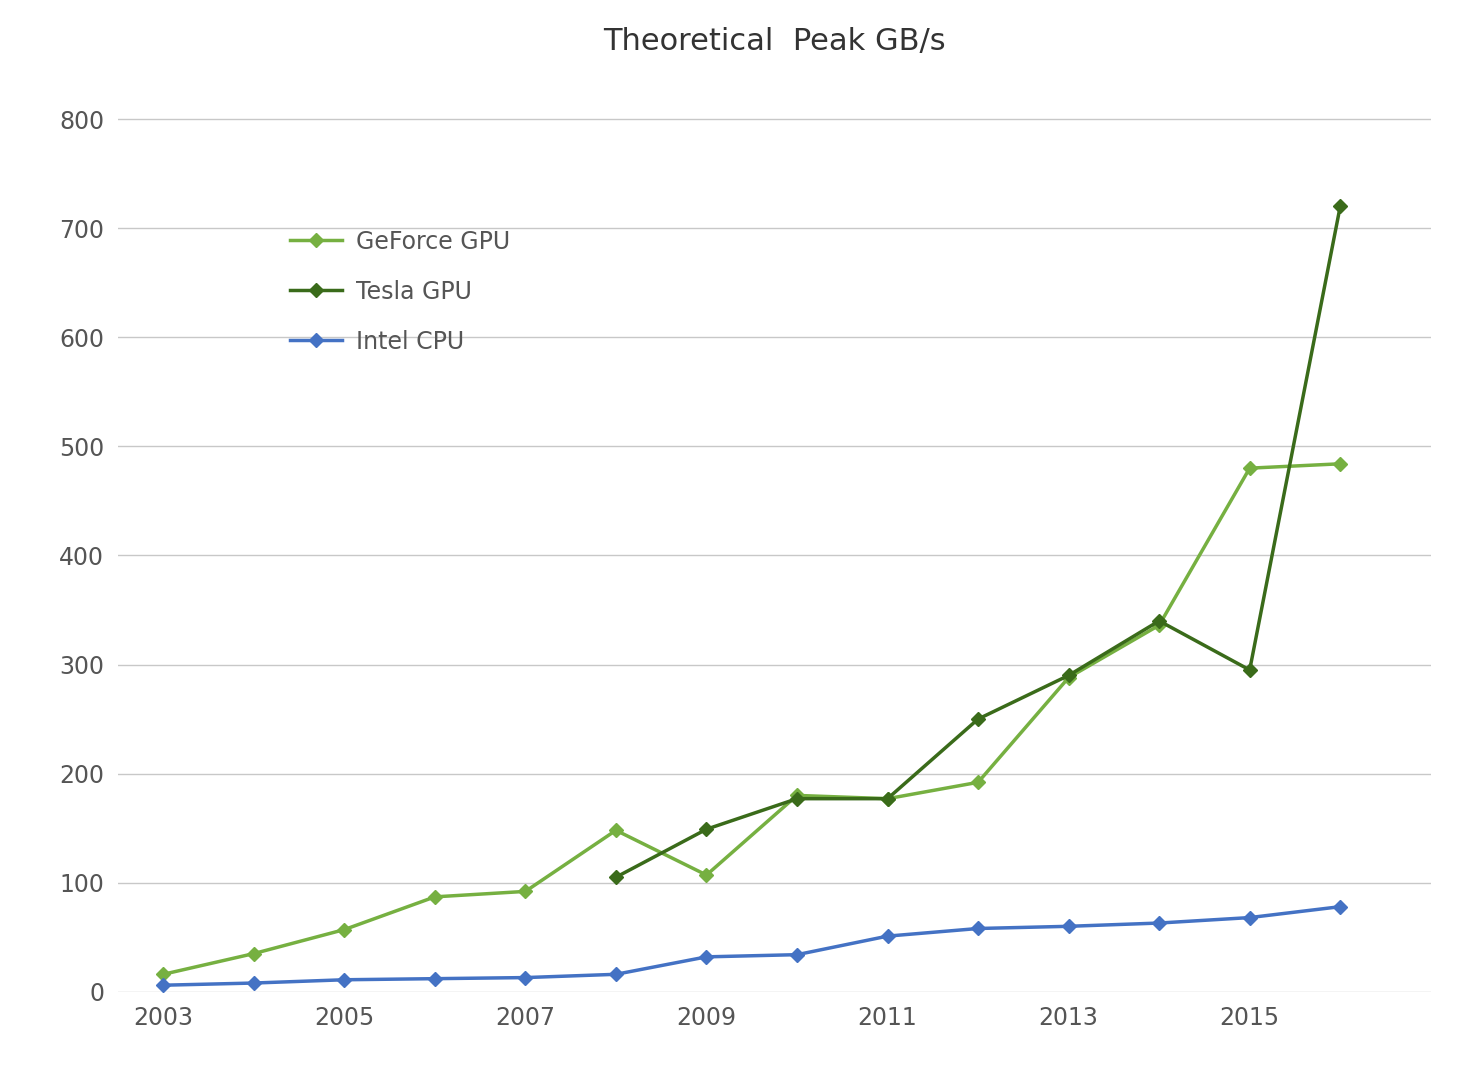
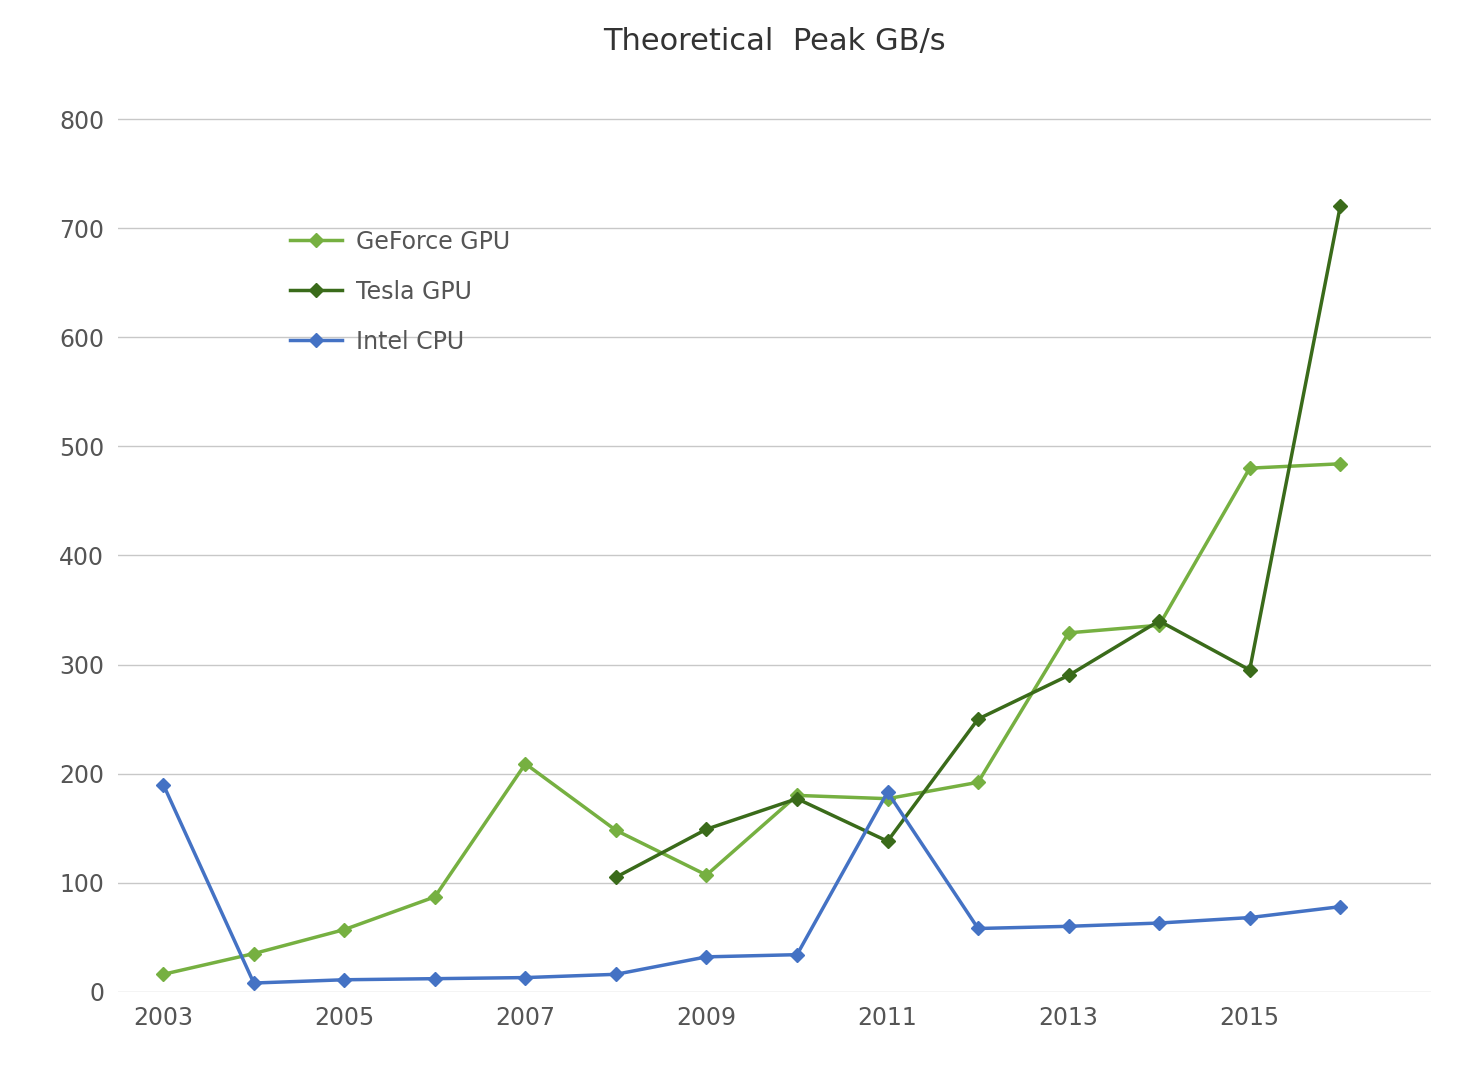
Intel CPU/2003: 6 -> 190
GeForce GPU/2007: 92 -> 209
Tesla GPU/2011: 177 -> 138
Intel CPU/2011: 51 -> 183
GeForce GPU/2013: 288 -> 329
